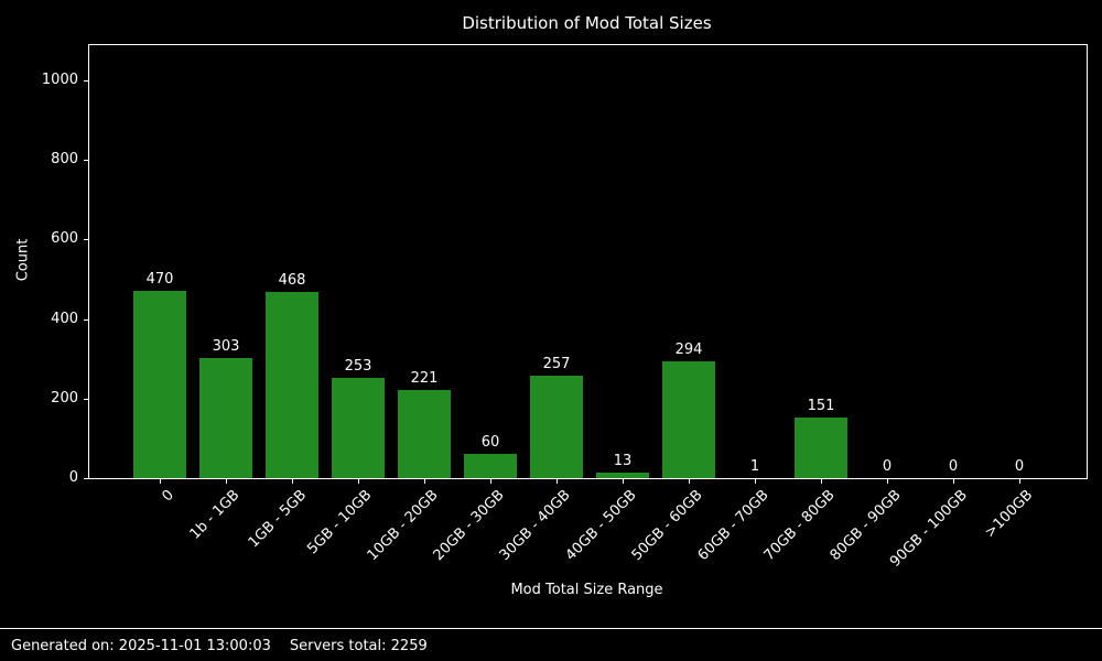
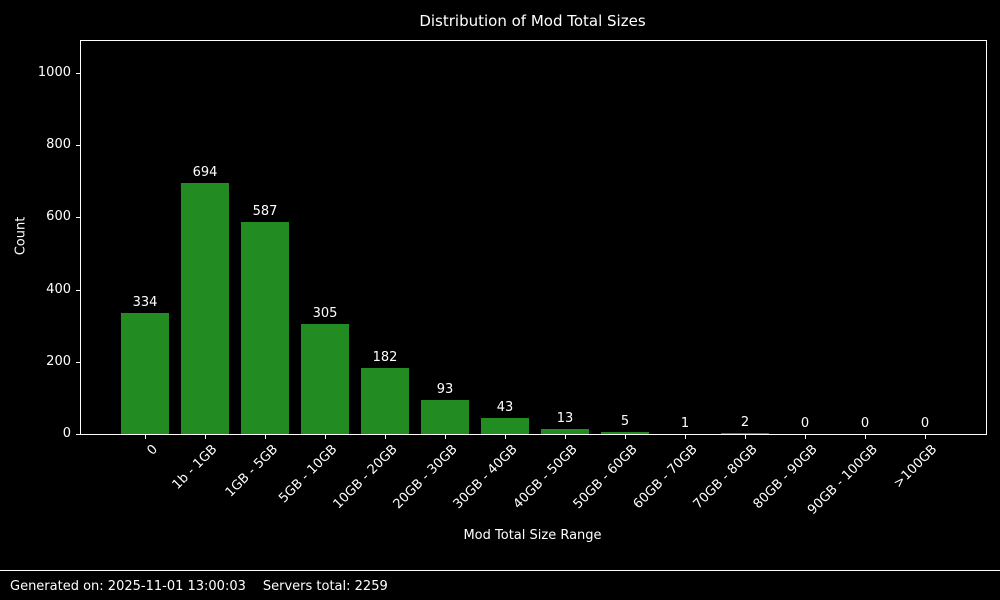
0: 470 -> 334
1b - 1GB: 303 -> 694
1GB - 5GB: 468 -> 587
5GB - 10GB: 253 -> 305
10GB - 20GB: 221 -> 182
20GB - 30GB: 60 -> 93
30GB - 40GB: 257 -> 43
50GB - 60GB: 294 -> 5
70GB - 80GB: 151 -> 2
